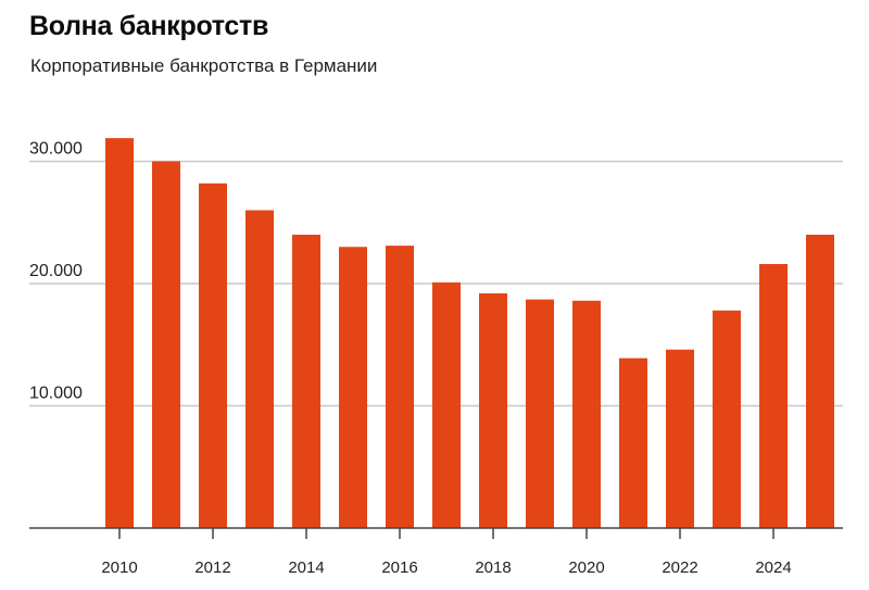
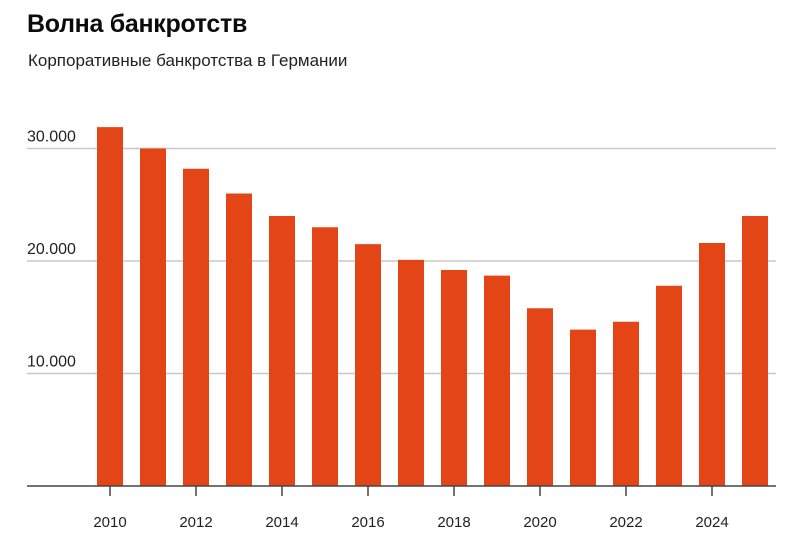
2016: 23100 -> 21500
2020: 18600 -> 15800
